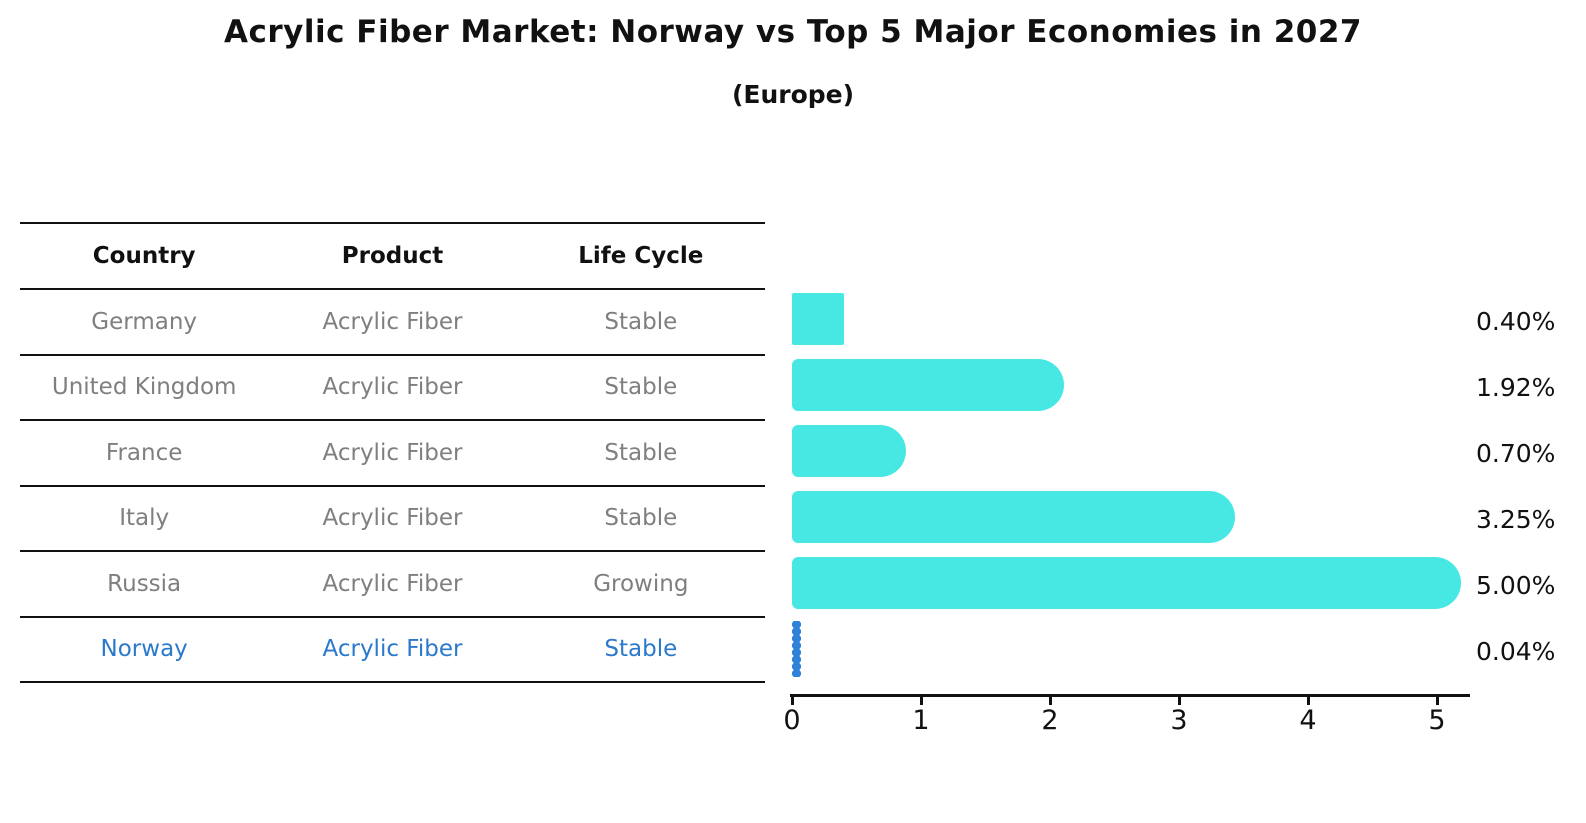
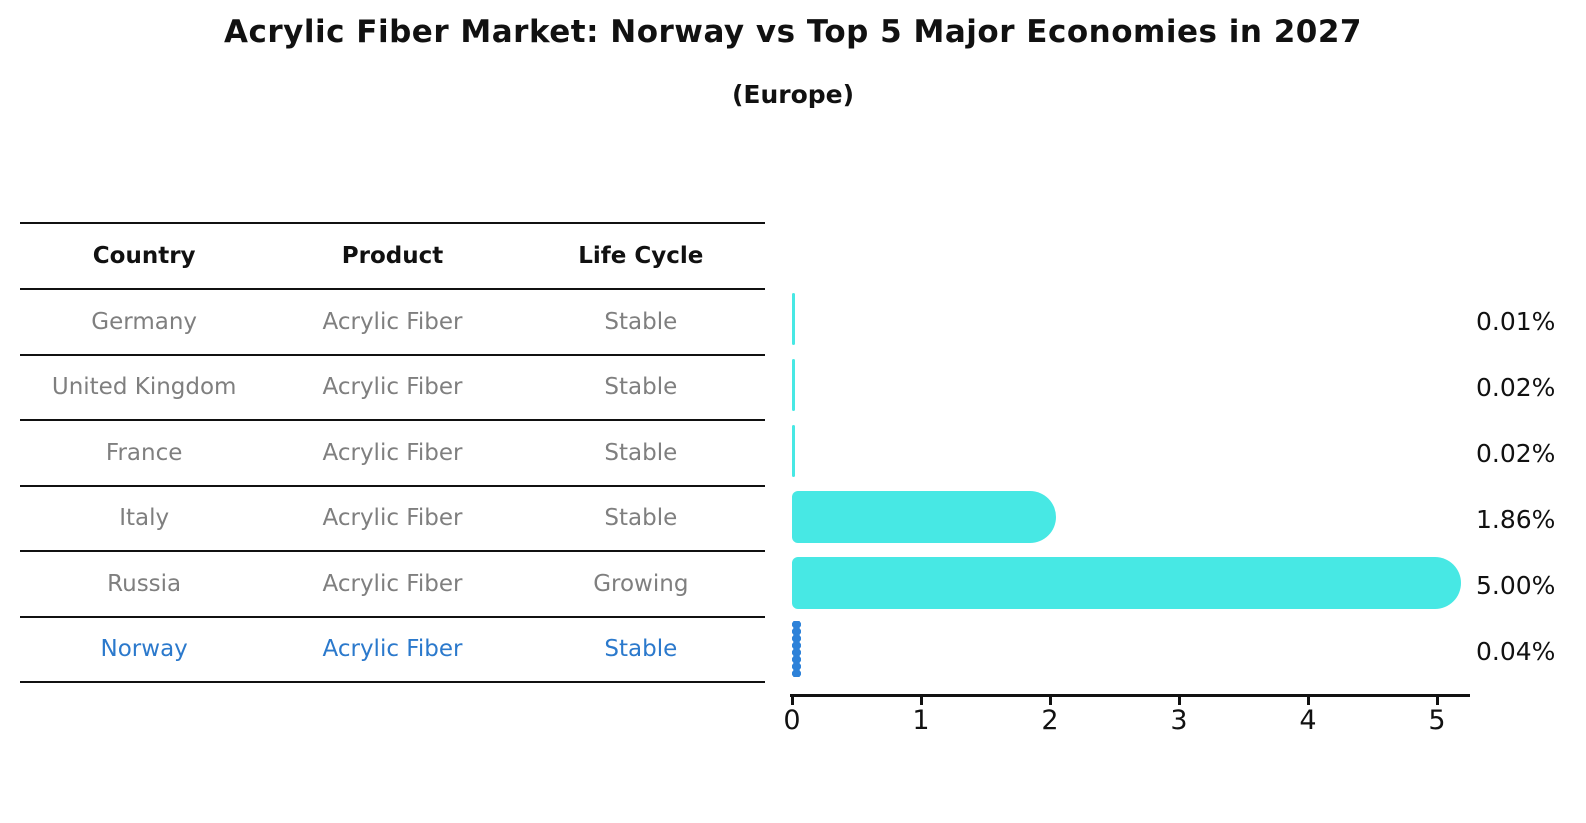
Germany: 0.40% -> 0.01%
United Kingdom: 1.92% -> 0.02%
France: 0.70% -> 0.02%
Italy: 3.25% -> 1.86%
